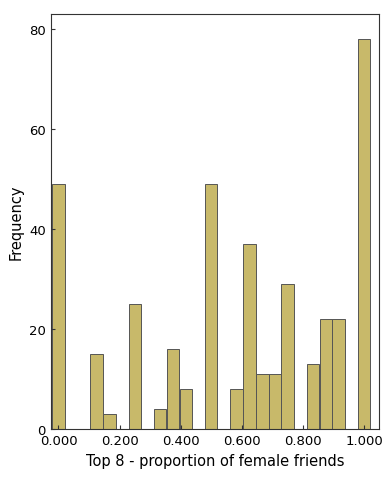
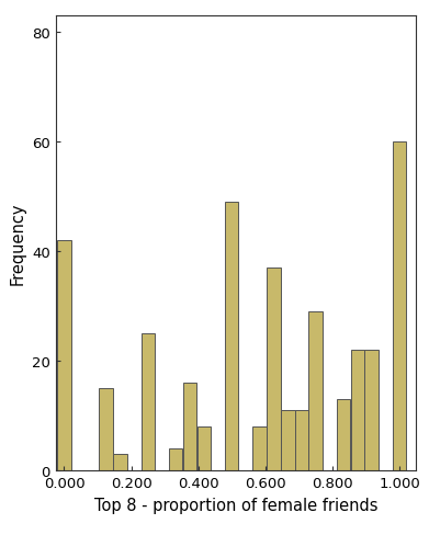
0.000: 49 -> 42
1.000: 78 -> 60
